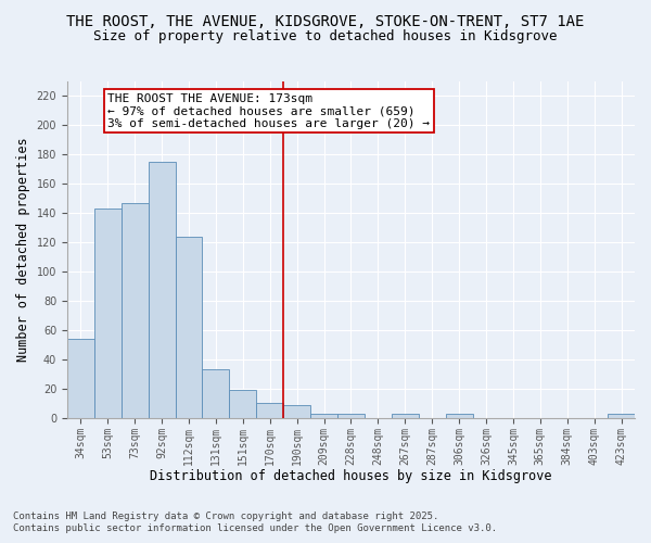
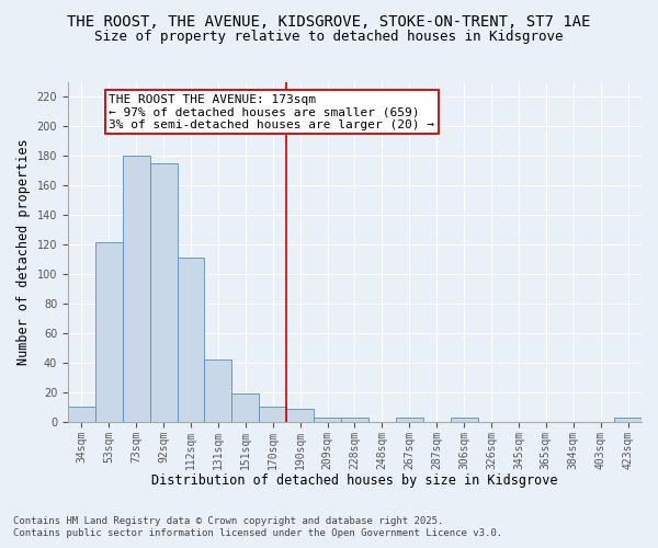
34sqm: 54 -> 10
53sqm: 143 -> 122
73sqm: 147 -> 180
112sqm: 124 -> 111
131sqm: 33 -> 42
